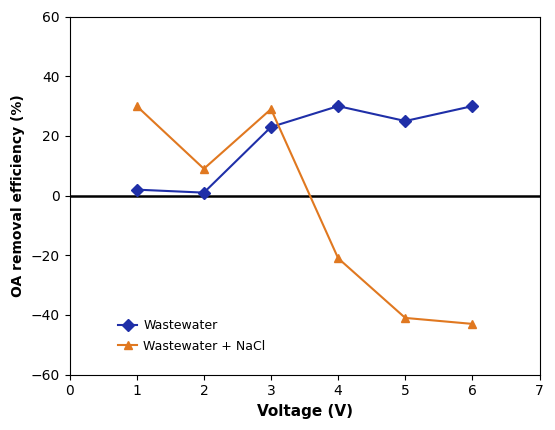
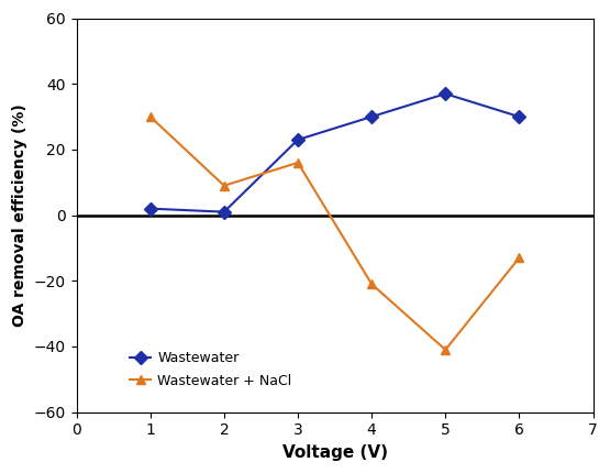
Wastewater + NaCl/3: 29 -> 16
Wastewater/5: 25 -> 37
Wastewater + NaCl/6: -43 -> -13
